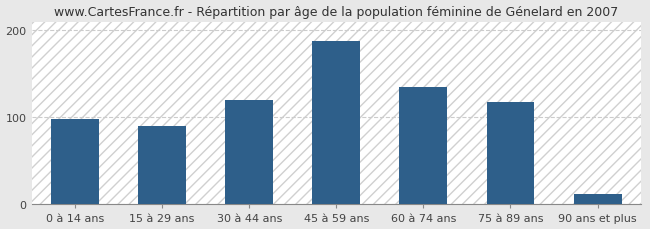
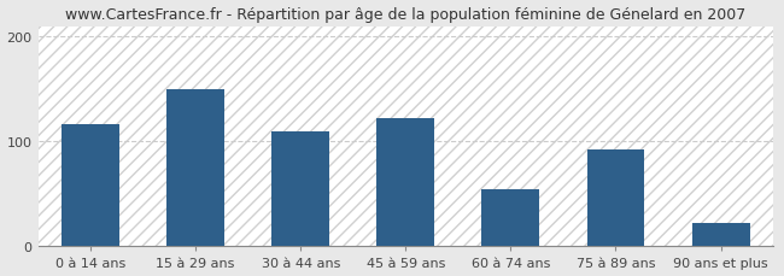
0 à 14 ans: 98 -> 116
15 à 29 ans: 90 -> 150
30 à 44 ans: 120 -> 110
45 à 59 ans: 188 -> 122
60 à 74 ans: 135 -> 54
75 à 89 ans: 118 -> 92
90 ans et plus: 12 -> 22
